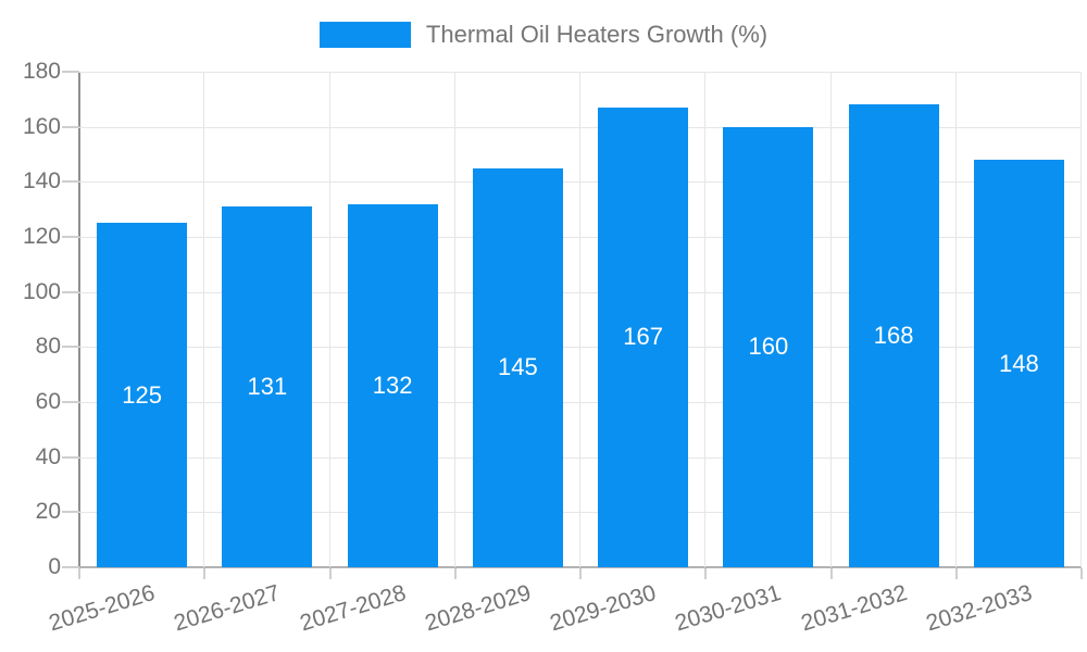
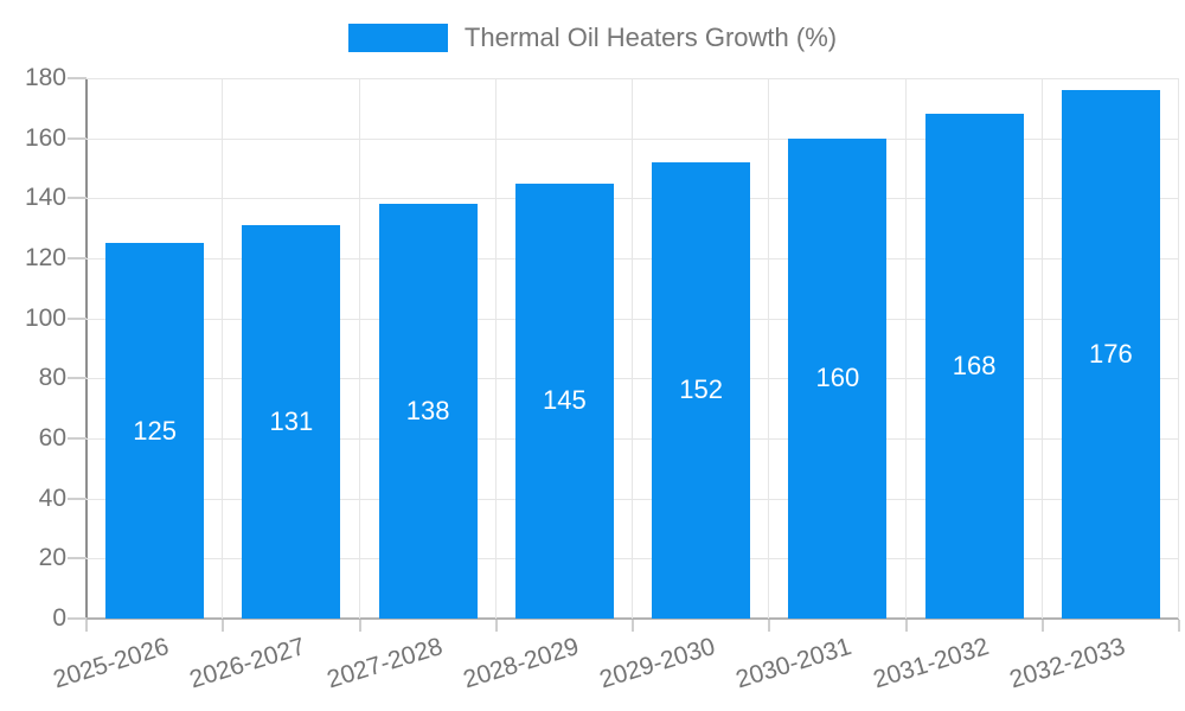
2027-2028: 132 -> 138
2029-2030: 167 -> 152
2032-2033: 148 -> 176
